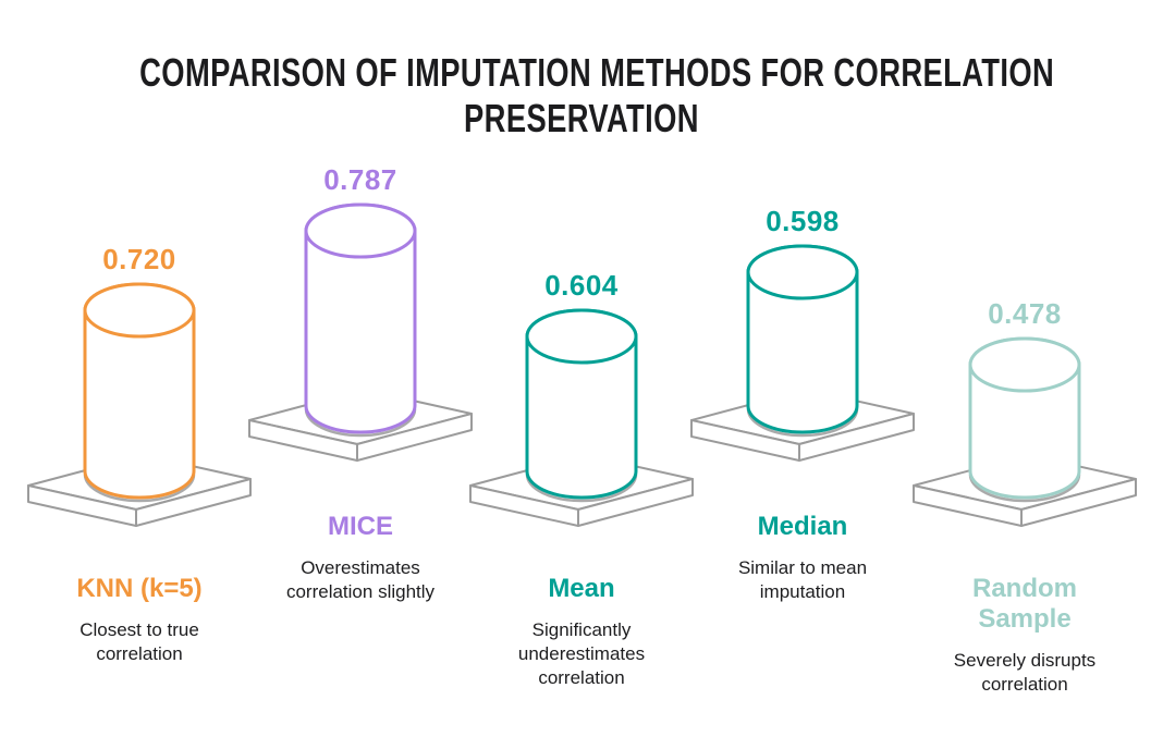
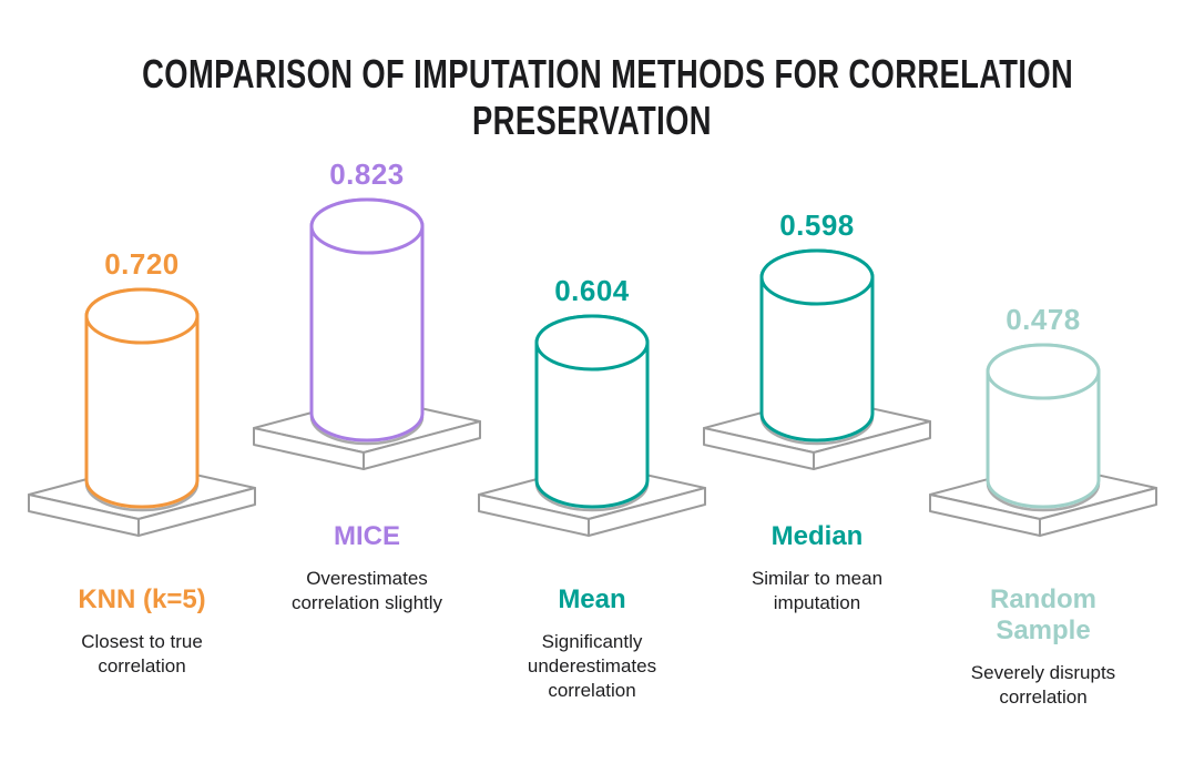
MICE: 0.787 -> 0.823
